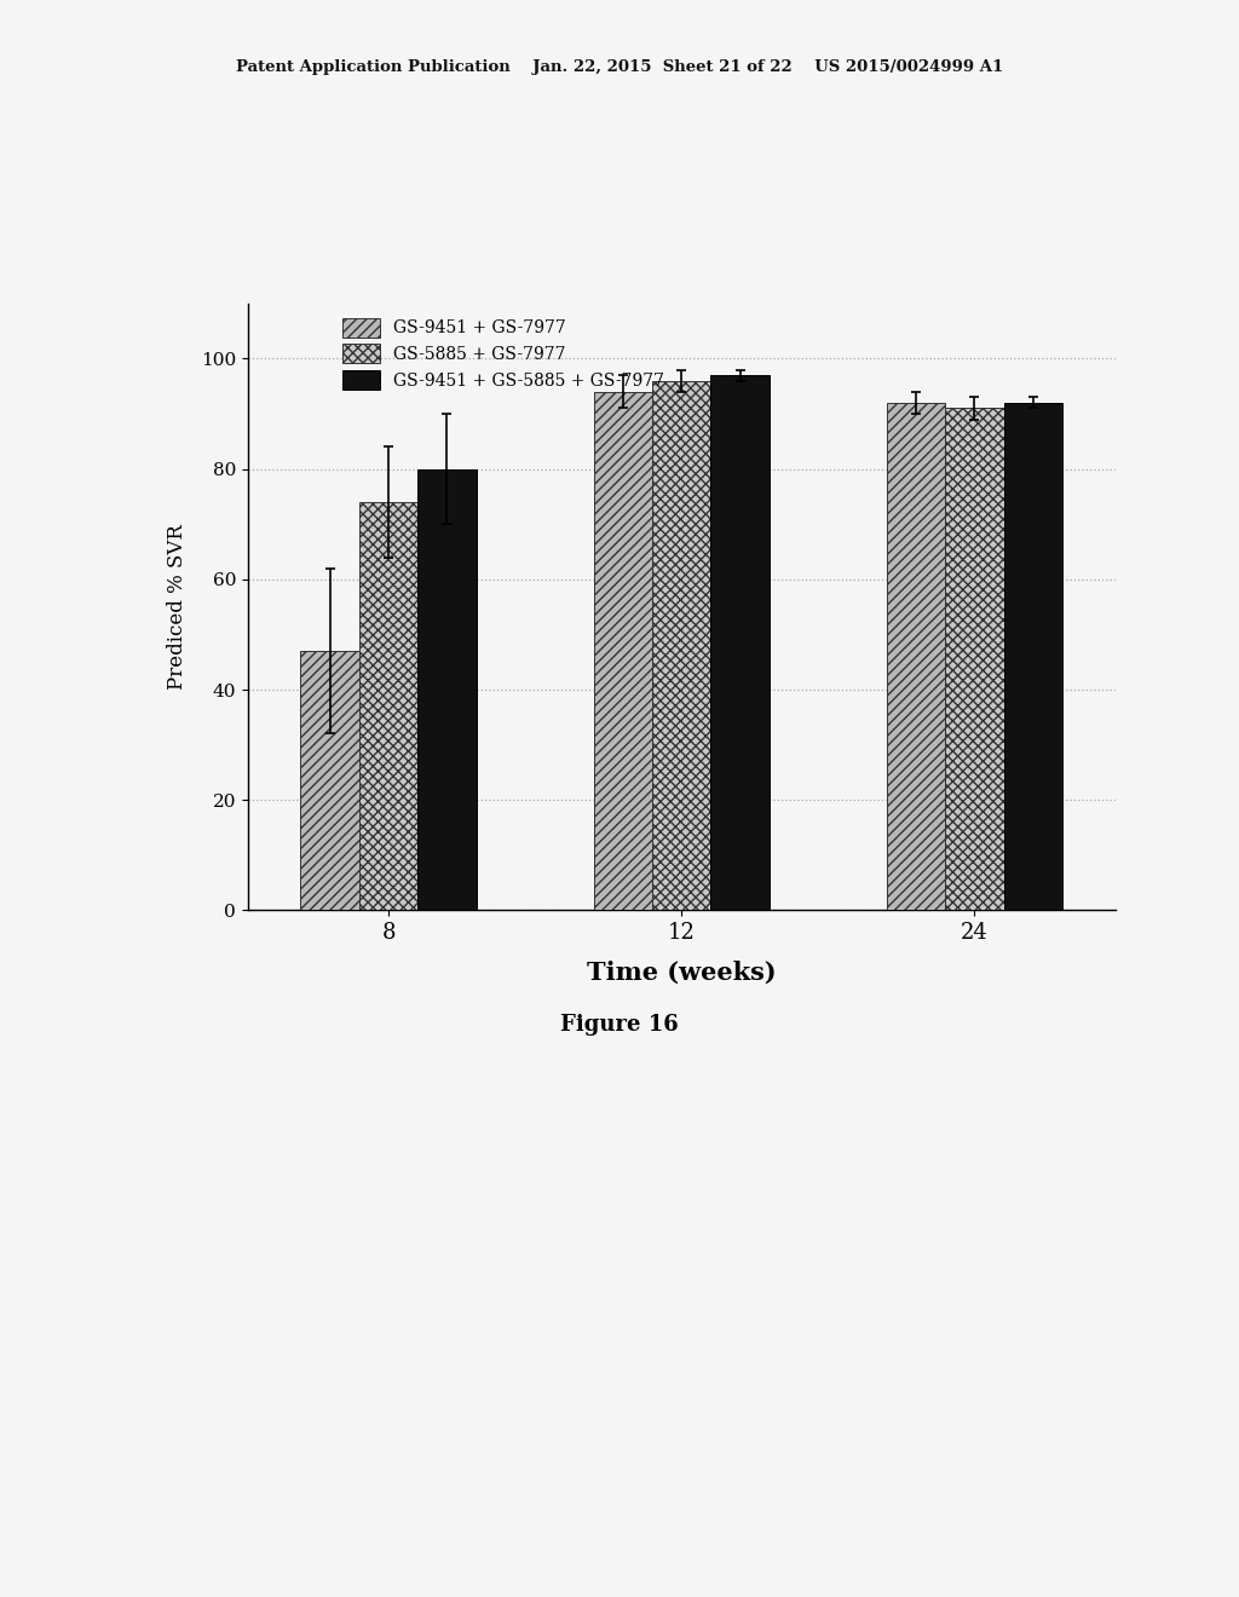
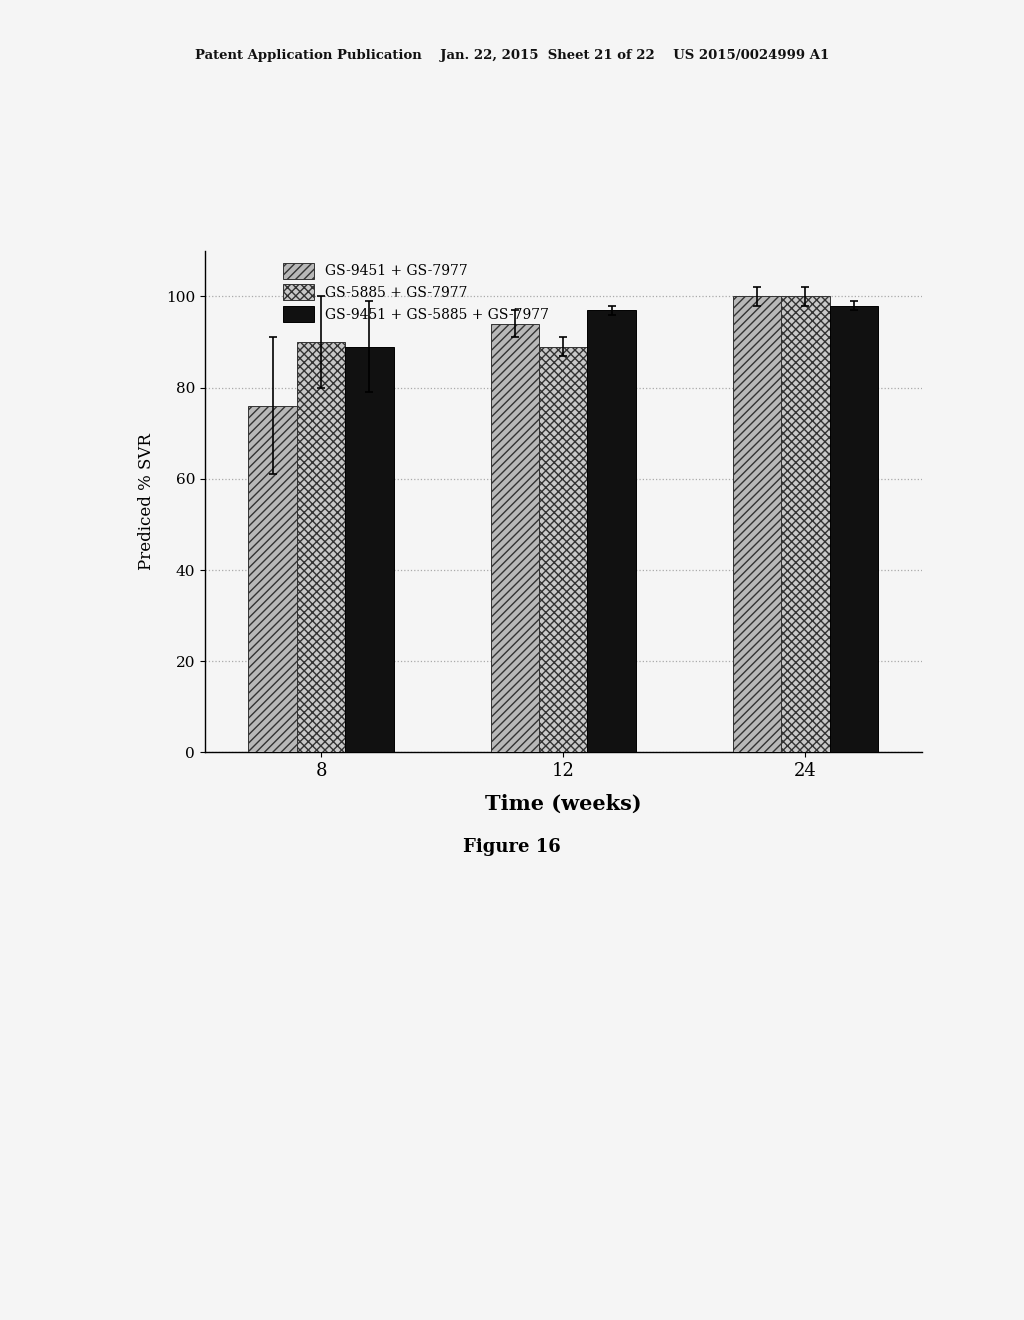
GS-9451 + GS-7977/8: 47 -> 76
GS-5885 + GS-7977/8: 74 -> 90
GS-9451 + GS-5885 + GS-7977/8: 80 -> 89
GS-5885 + GS-7977/12: 96 -> 89
GS-9451 + GS-7977/24: 92 -> 100
GS-5885 + GS-7977/24: 91 -> 100
GS-9451 + GS-5885 + GS-7977/24: 92 -> 98
